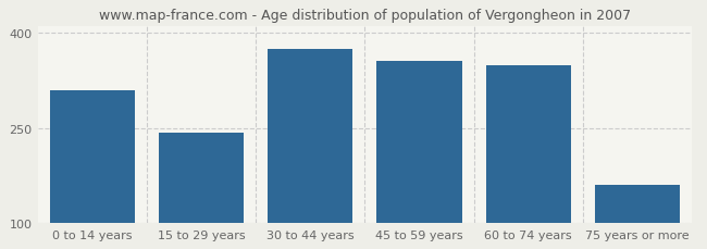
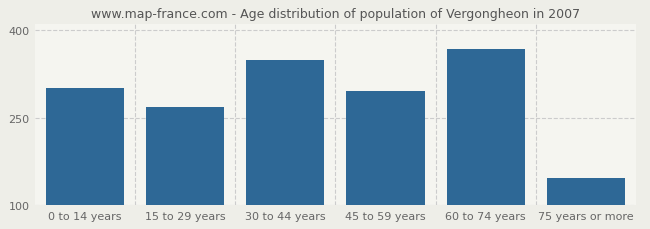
0 to 14 years: 310 -> 300
15 to 29 years: 243 -> 268
30 to 44 years: 375 -> 348
45 to 59 years: 355 -> 296
60 to 74 years: 348 -> 368
75 years or more: 160 -> 146
